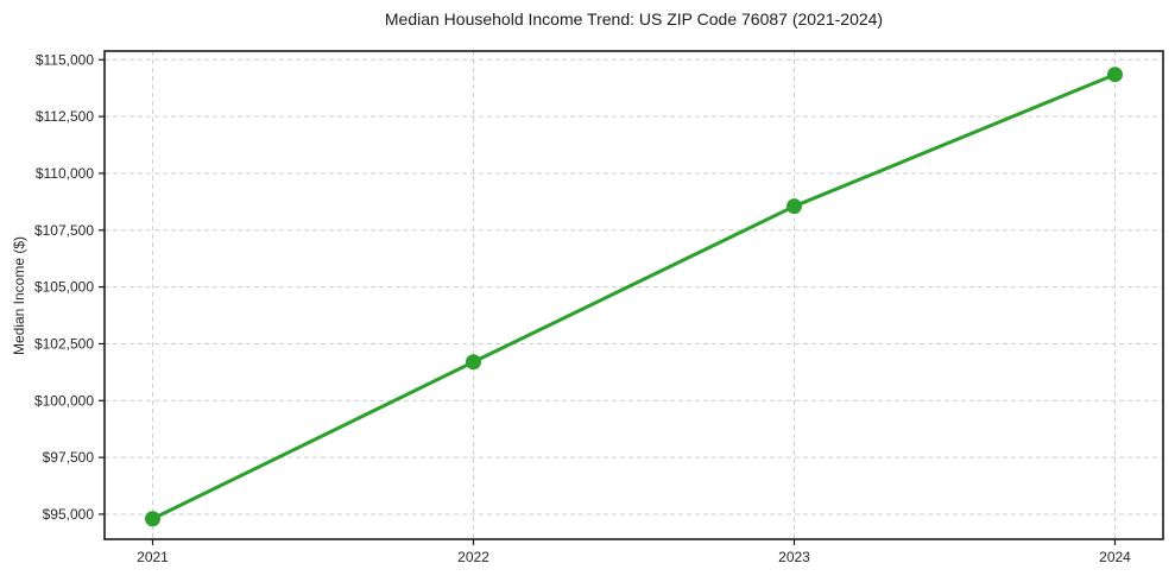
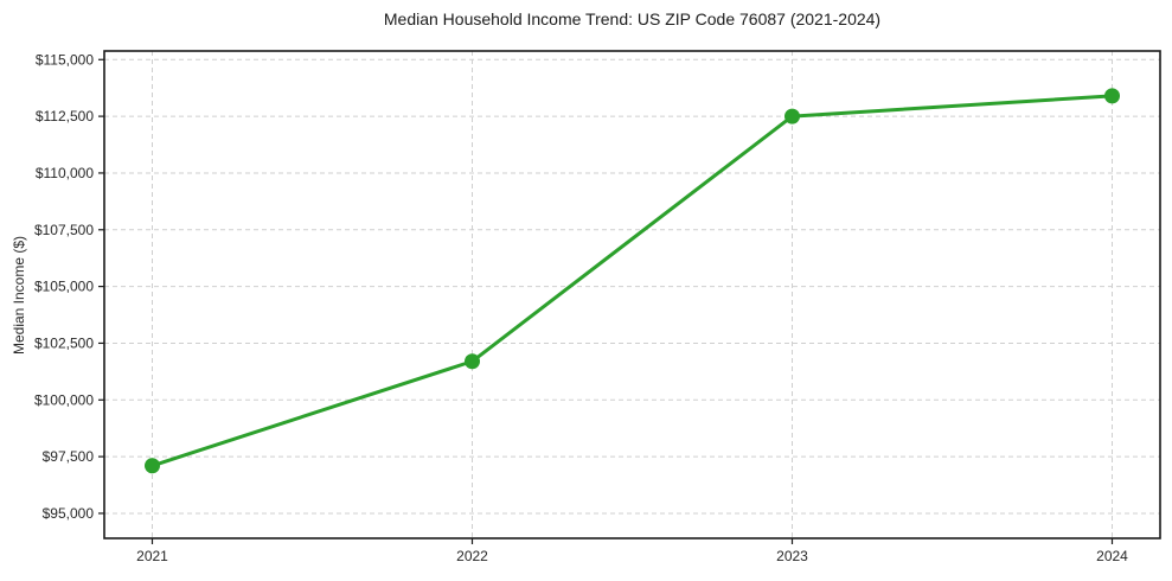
2021: $94800 -> $97100
2023: $108600 -> $112500
2024: $114400 -> $113400
